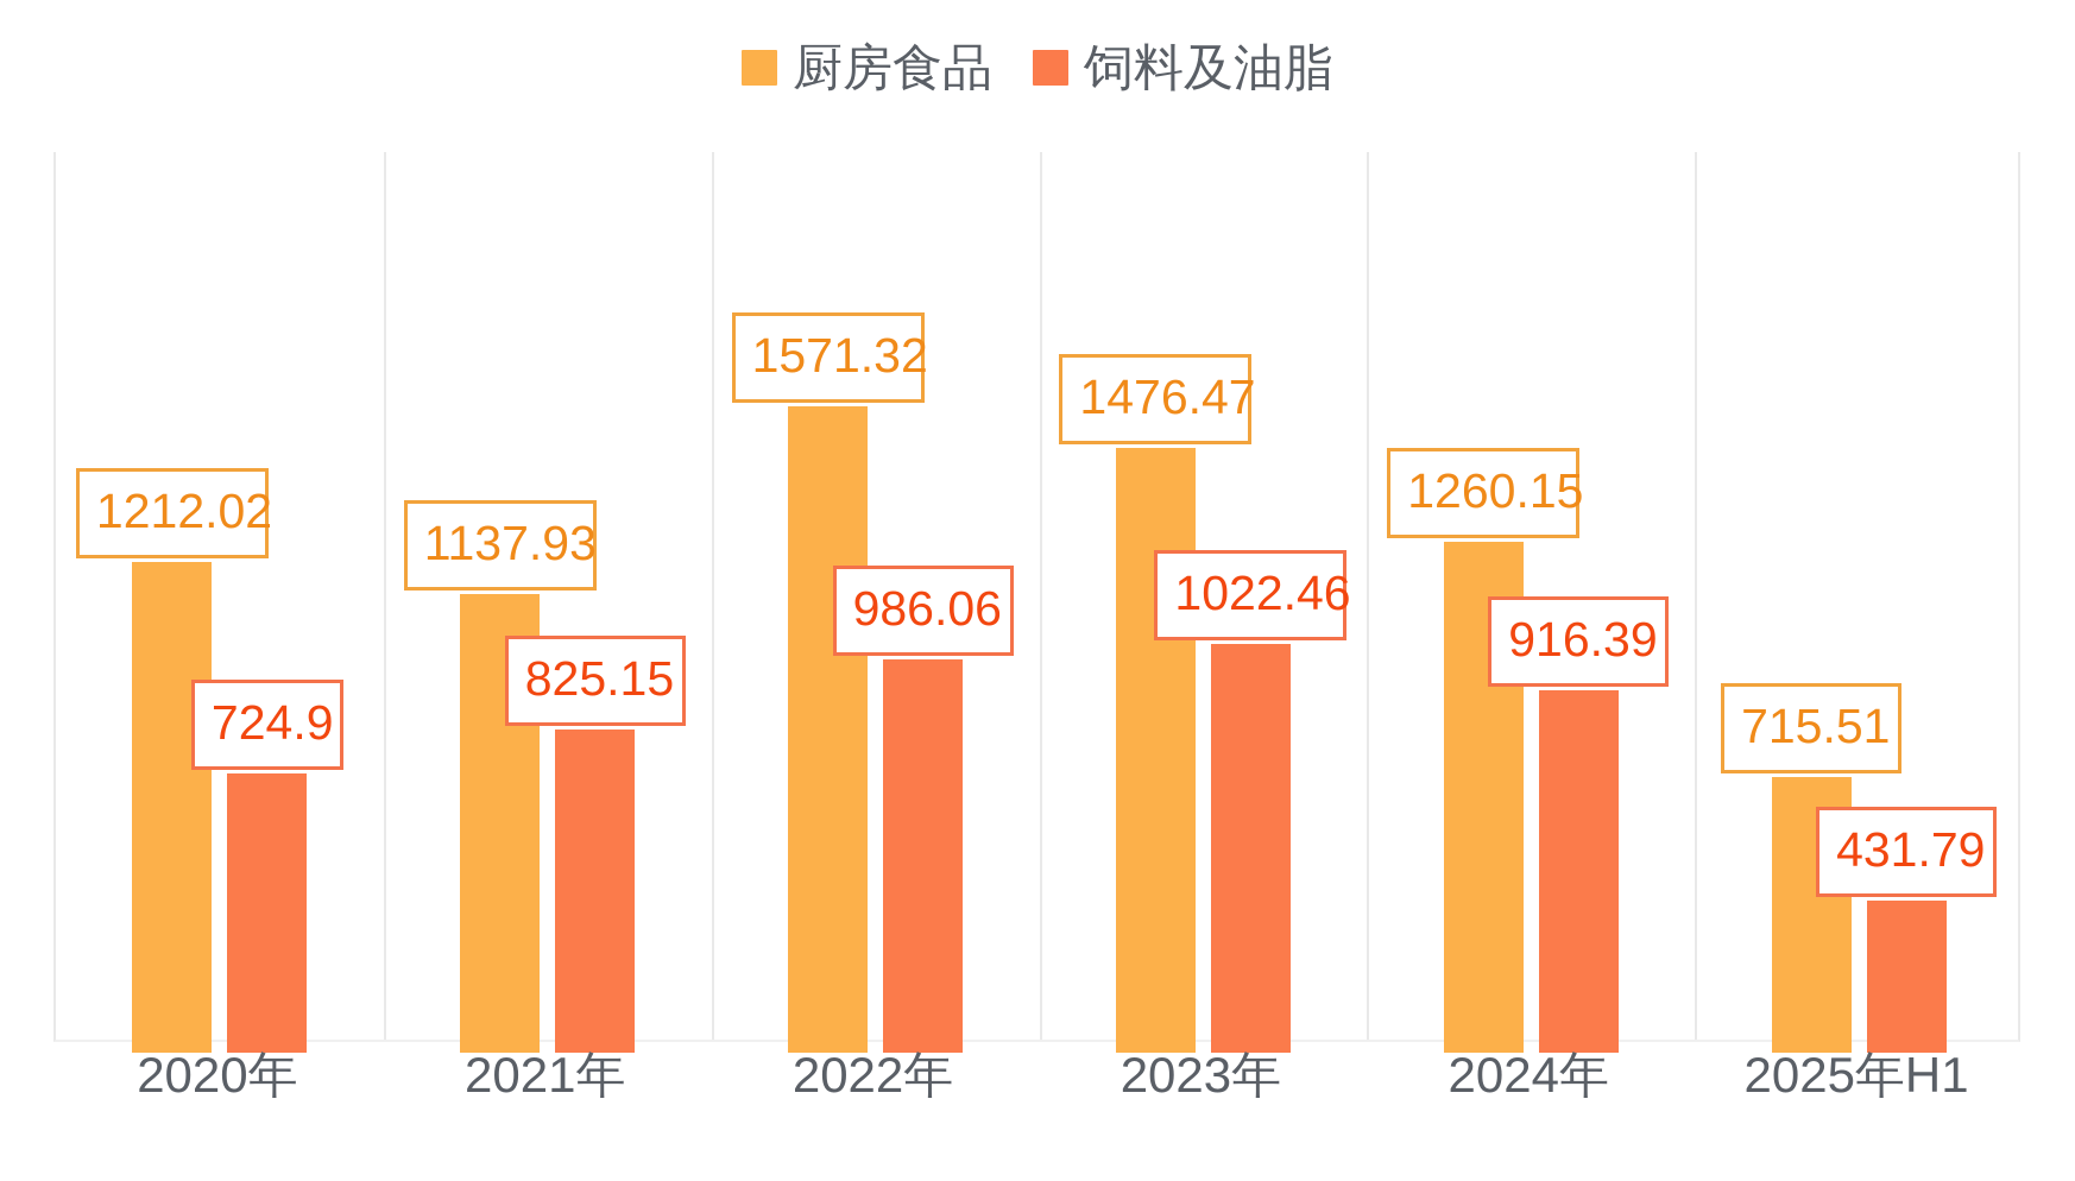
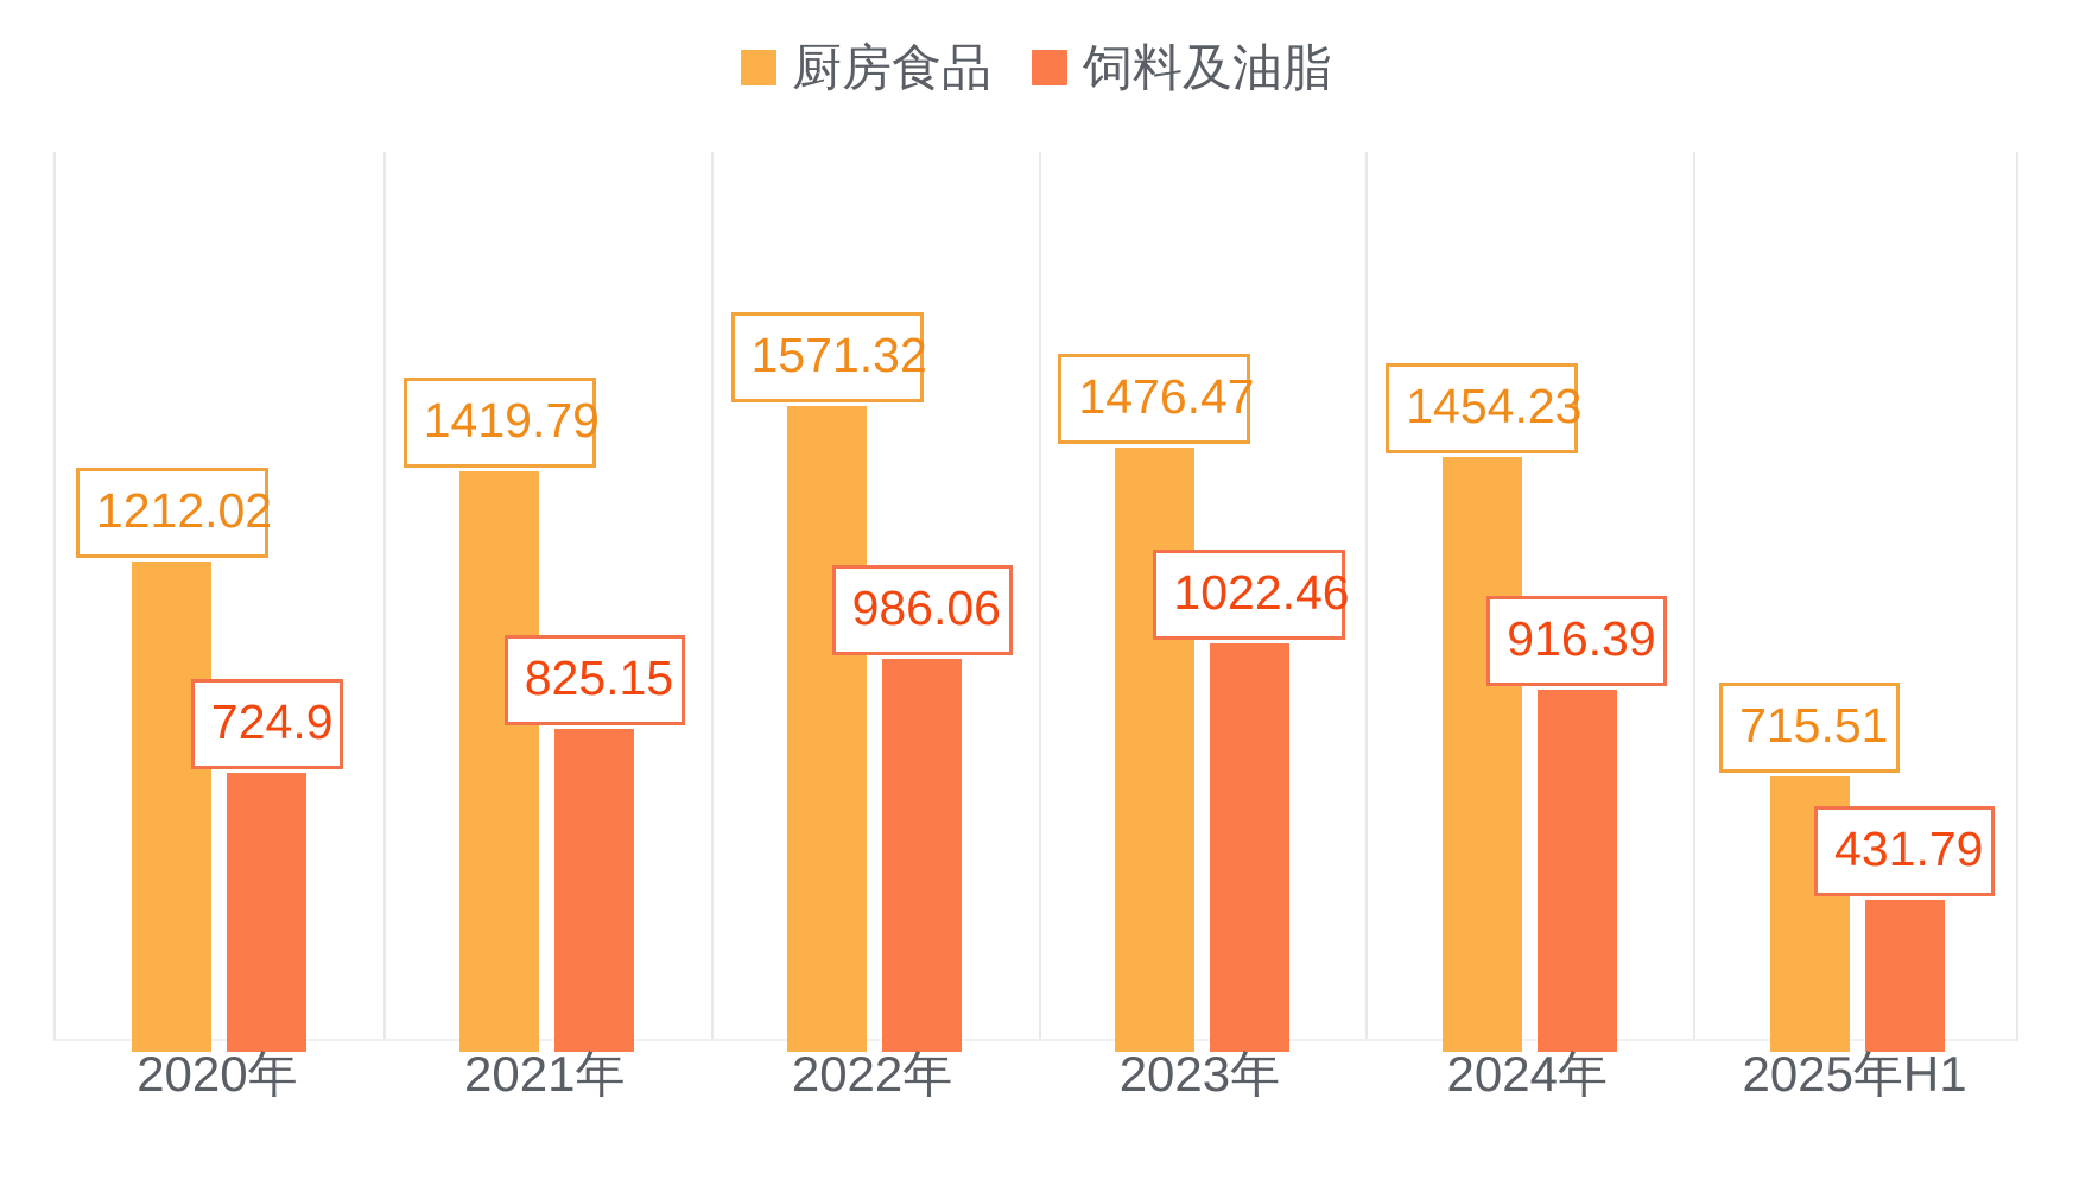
厨房食品/2021年: 1137.93 -> 1419.79
厨房食品/2024年: 1260.15 -> 1454.23
